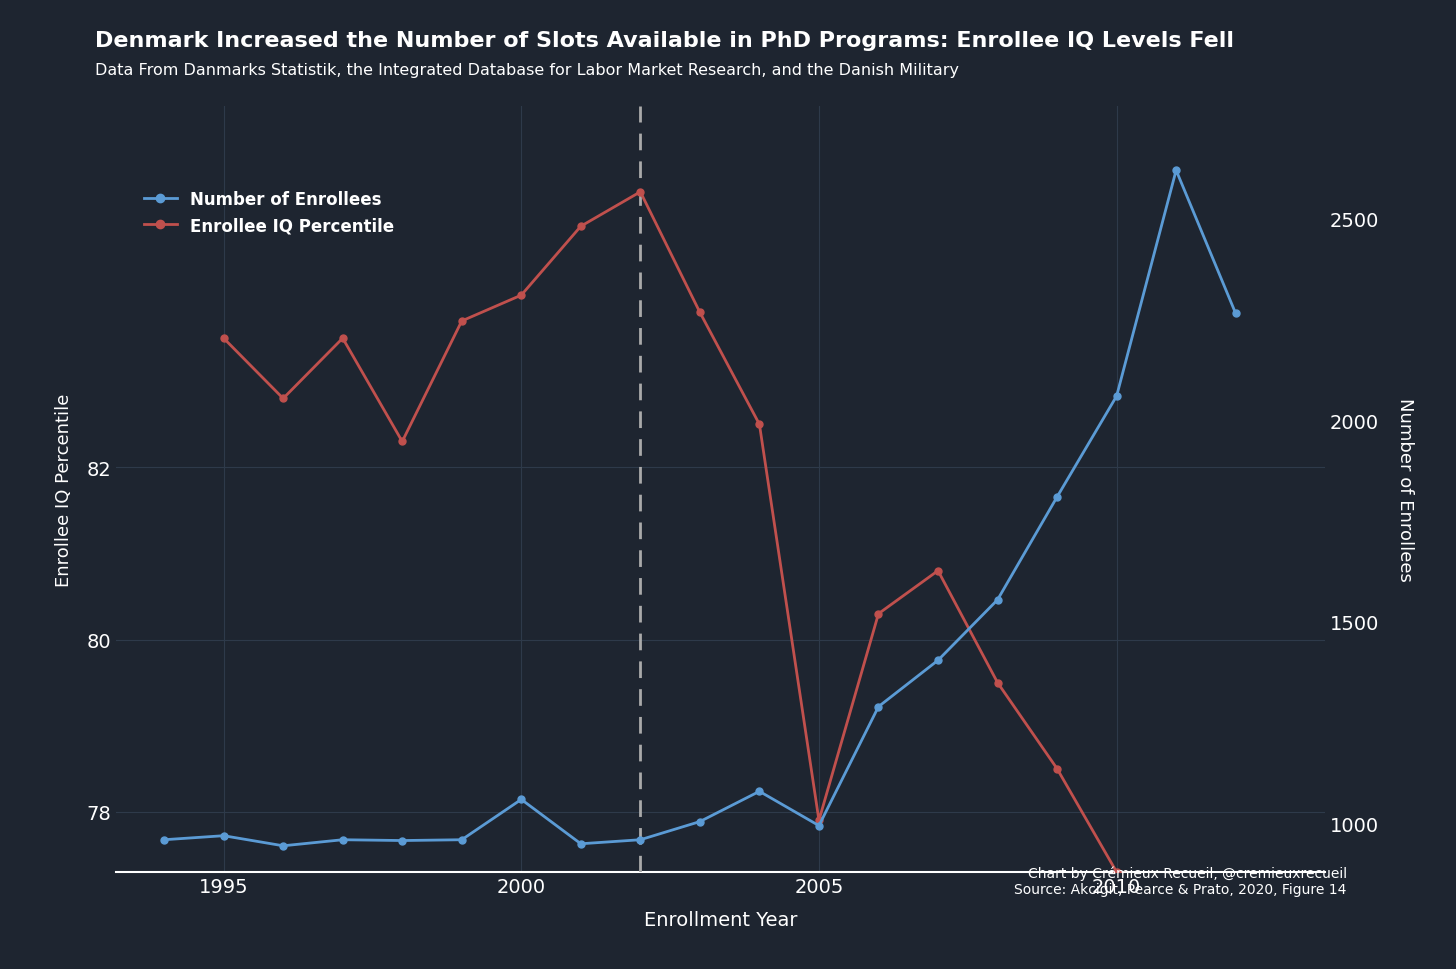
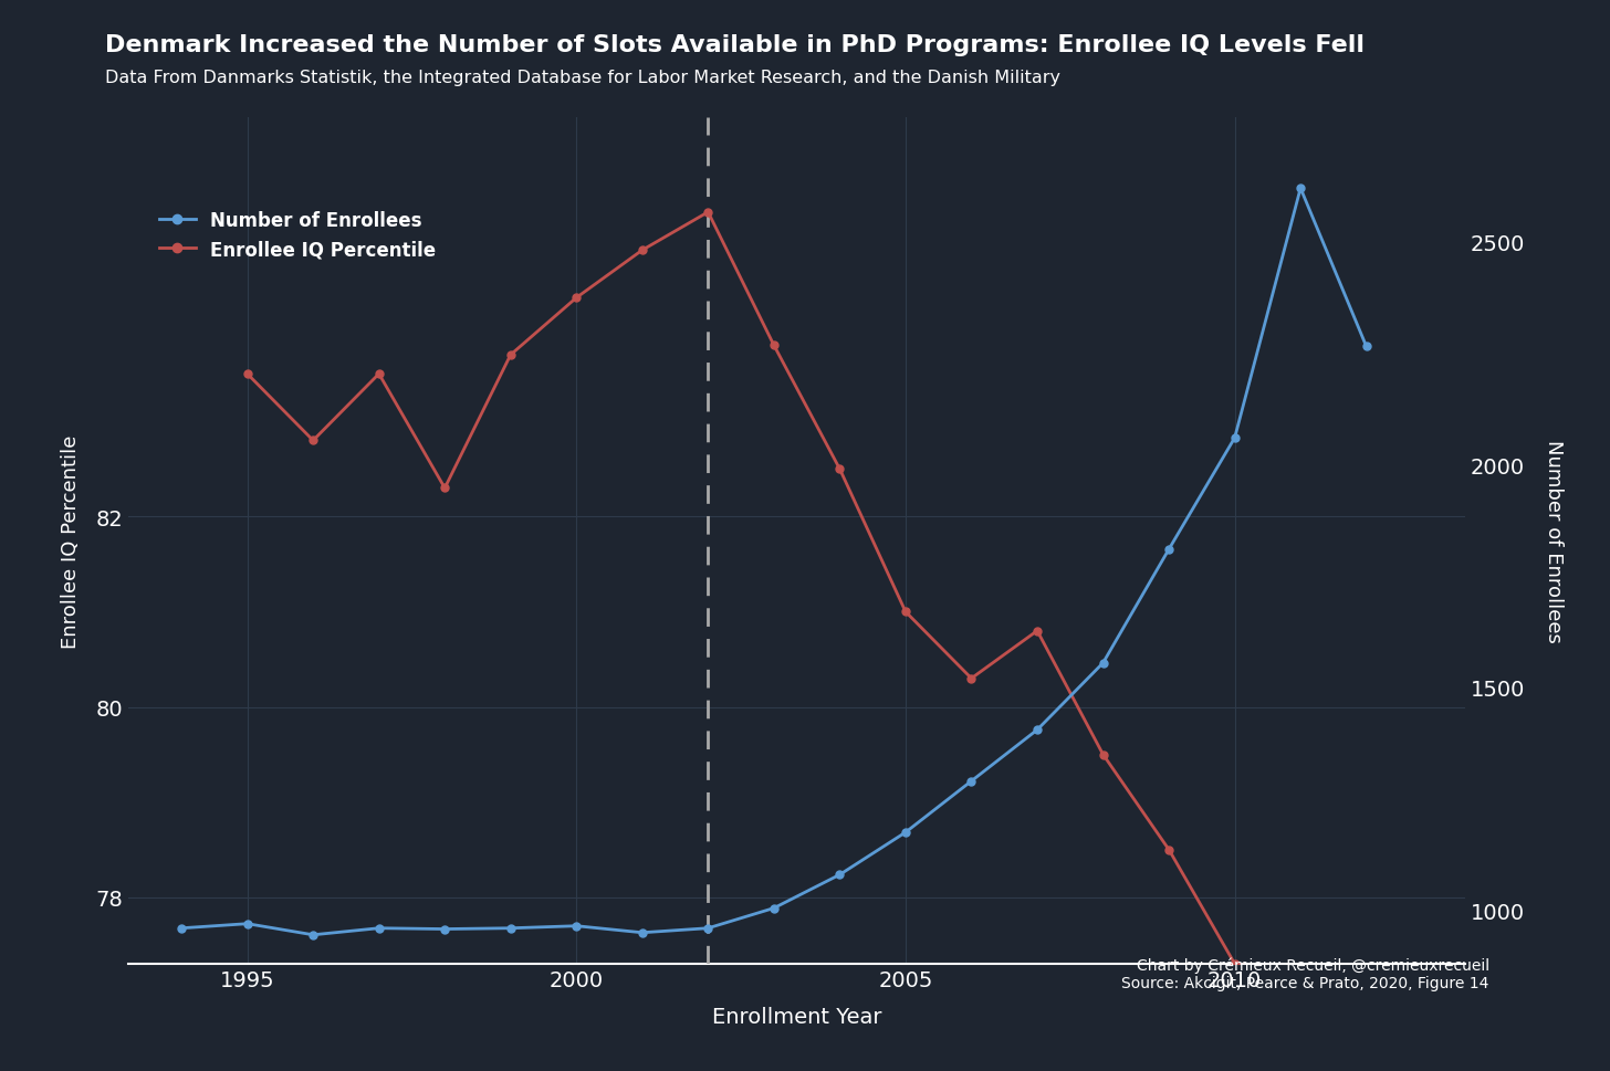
Number of Enrollees/2000: 1060 -> 965
Enrollee IQ Percentile/2000: 84.0 -> 84.3
Number of Enrollees/2005: 995 -> 1175
Enrollee IQ Percentile/2005: 77.9 -> 81.0
